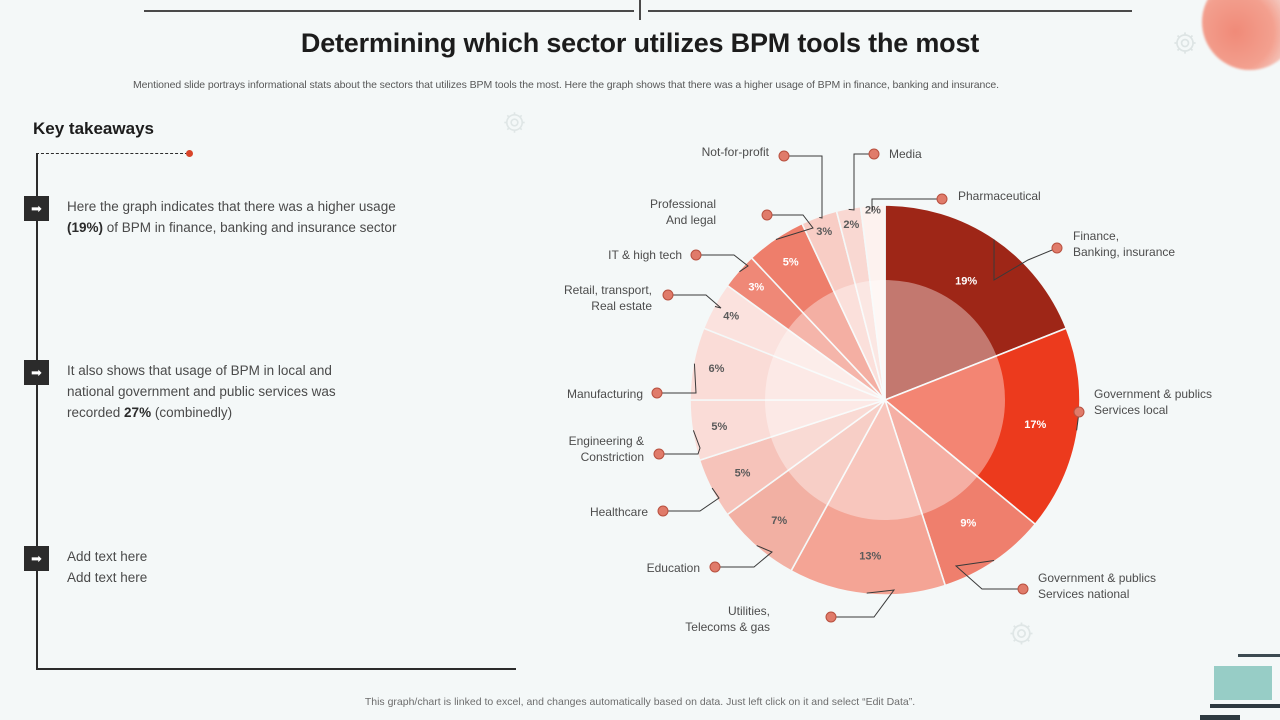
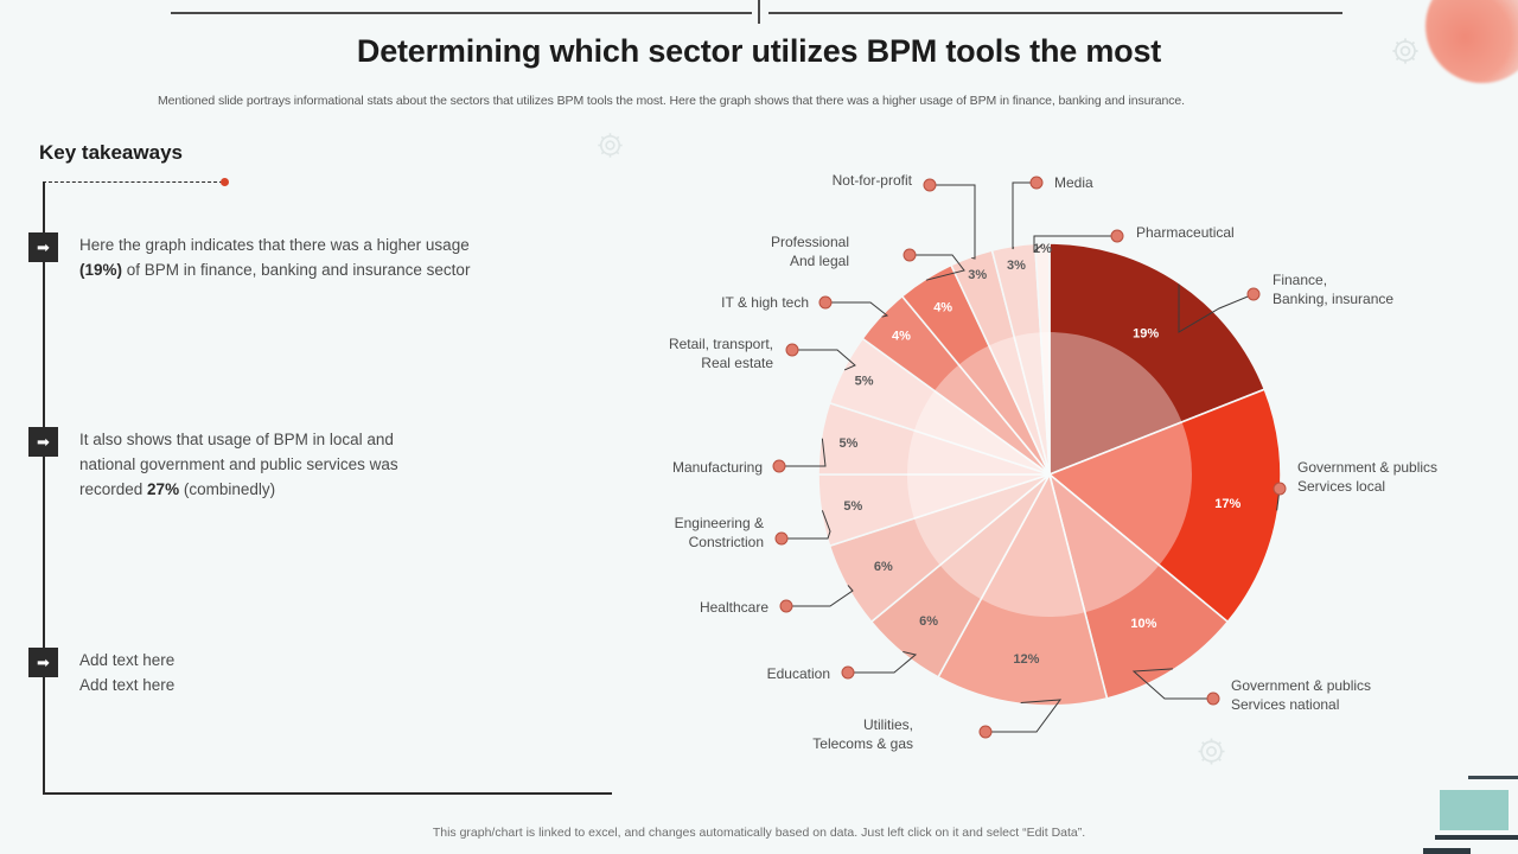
Government & publics Services national: 9% -> 10%
Utilities, Telecoms & gas: 13% -> 12%
Education: 7% -> 6%
Healthcare: 5% -> 6%
Manufacturing: 6% -> 5%
Retail, transport, Real estate: 4% -> 5%
IT & high tech: 3% -> 4%
Professional And legal: 5% -> 4%
Media: 2% -> 3%
Pharmaceutical: 2% -> 1%
